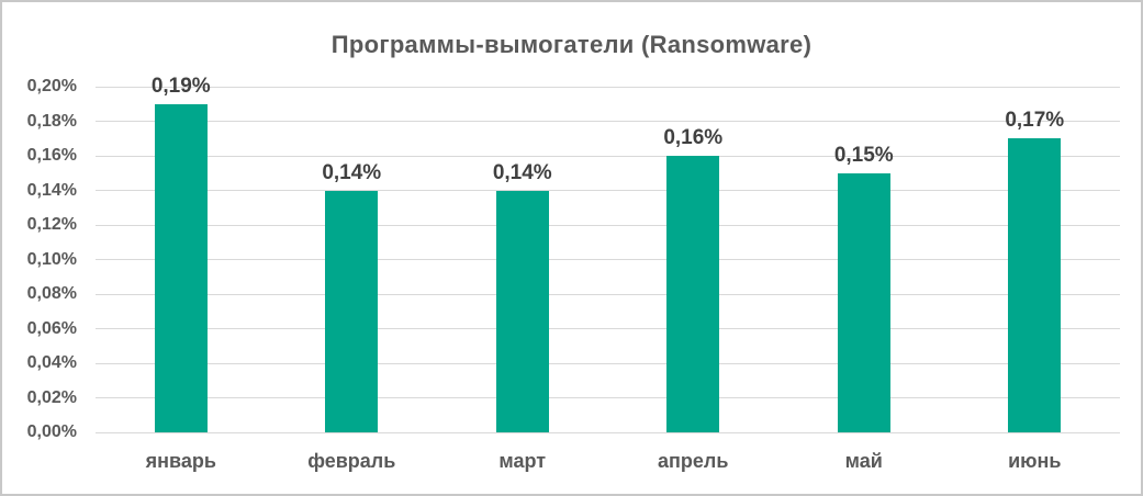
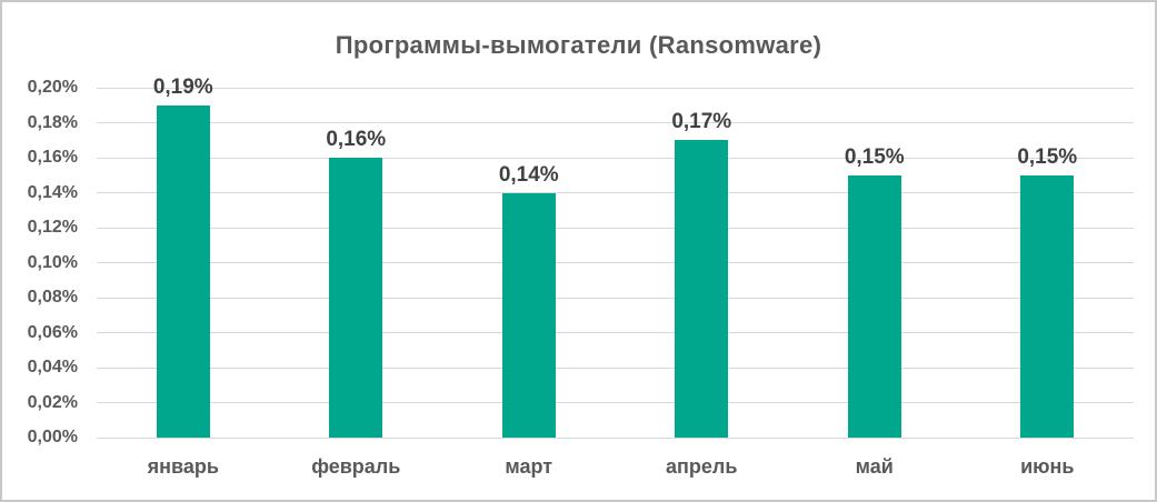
февраль: 0,14% -> 0,16%
апрель: 0,16% -> 0,17%
июнь: 0,17% -> 0,15%
